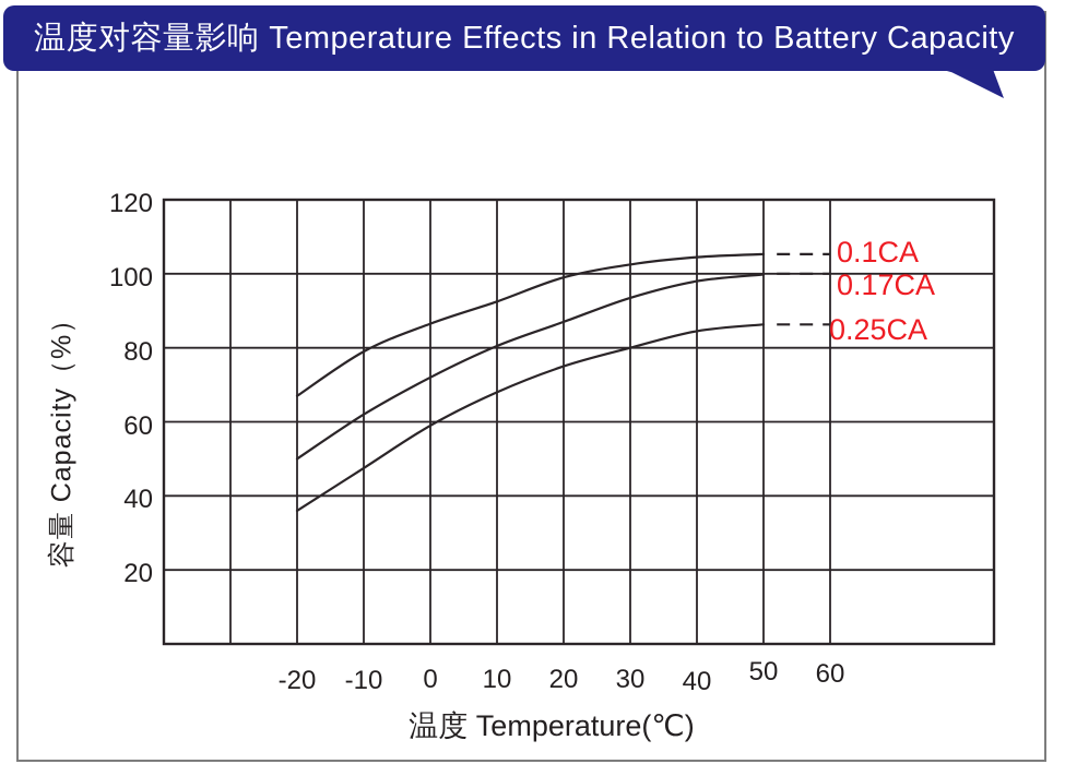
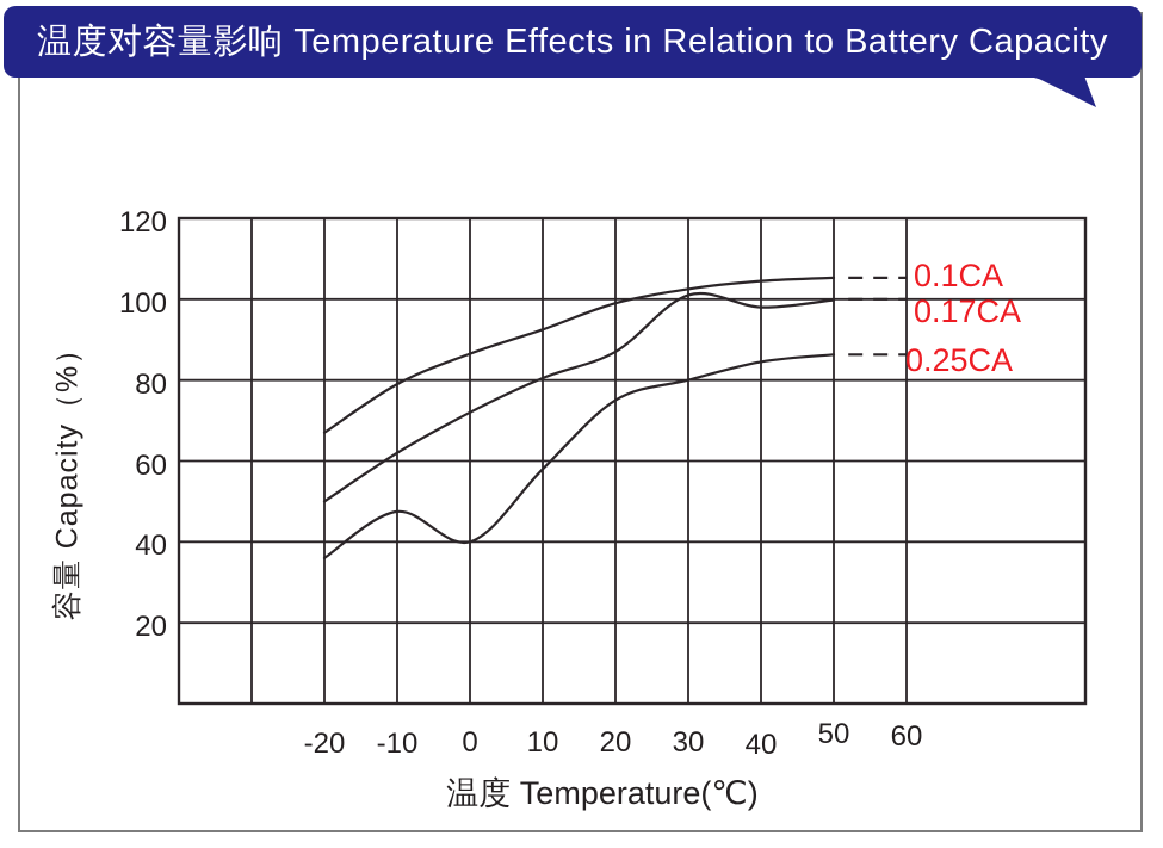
0.25CA/0: 59 -> 40
0.25CA/10: 68 -> 58
0.17CA/30: 94 -> 101
